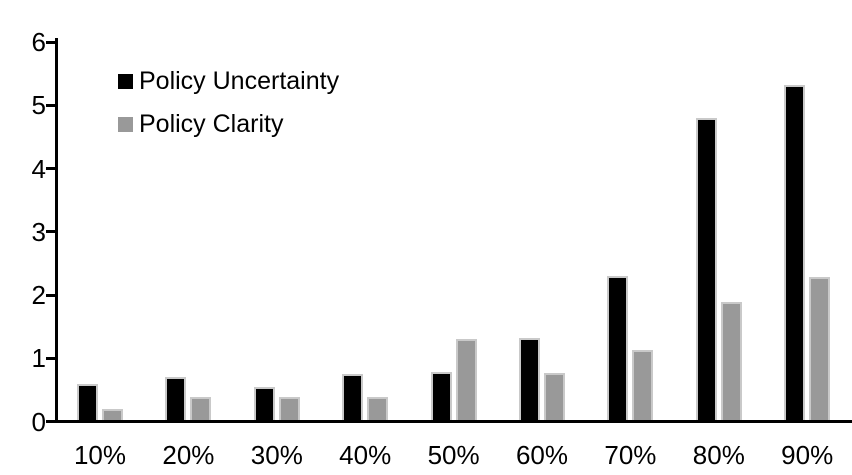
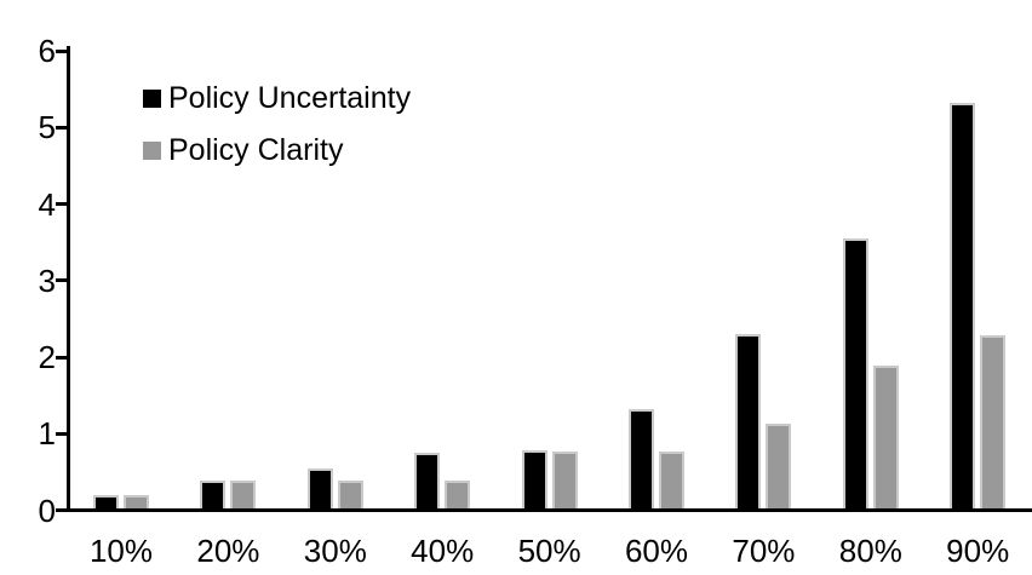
Policy Uncertainty/10%: 0.6 -> 0.2
Policy Uncertainty/20%: 0.7 -> 0.4
Policy Clarity/50%: 1.3 -> 0.8
Policy Uncertainty/80%: 4.8 -> 3.5
